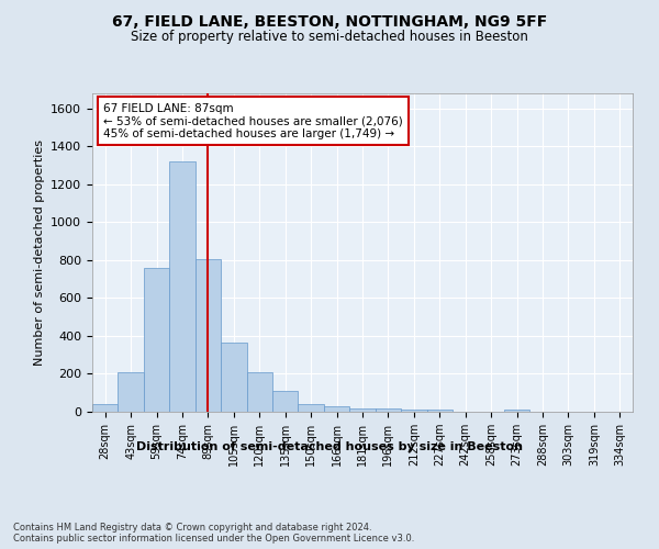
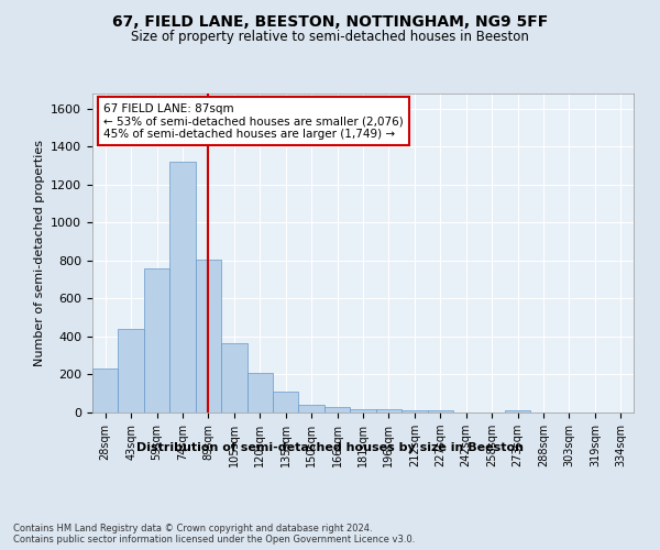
28sqm: 40 -> 230
43sqm: 210 -> 440
